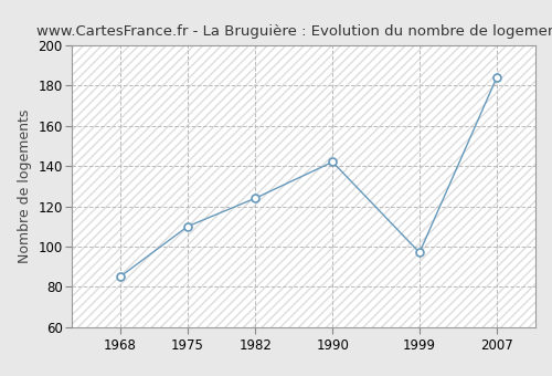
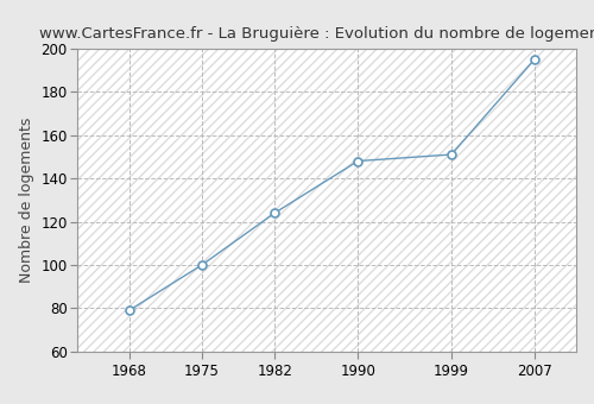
1968: 85 -> 79
1975: 110 -> 100
1990: 142 -> 148
1999: 97 -> 151
2007: 184 -> 195
